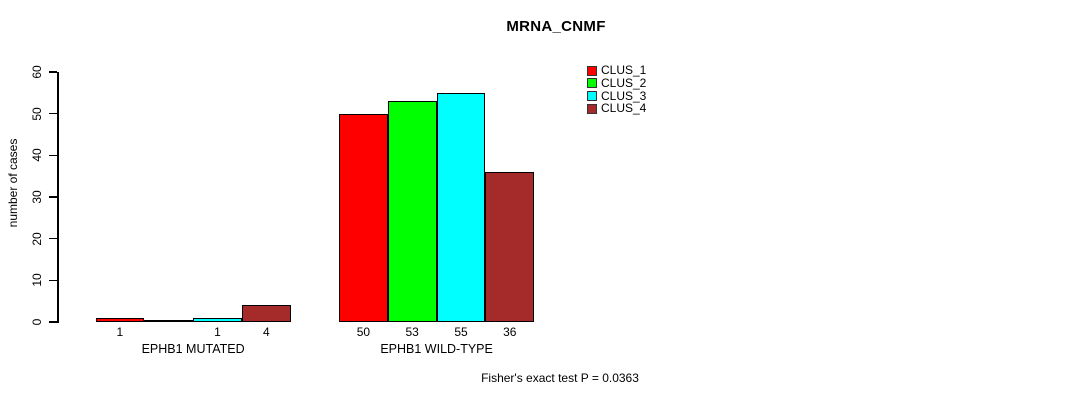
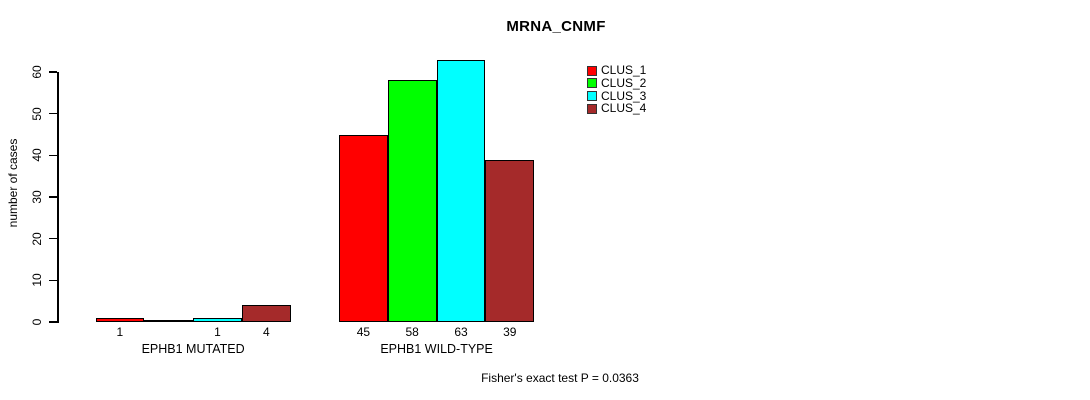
CLUS_1/EPHB1 WILD-TYPE: 50 -> 45
CLUS_2/EPHB1 WILD-TYPE: 53 -> 58
CLUS_3/EPHB1 WILD-TYPE: 55 -> 63
CLUS_4/EPHB1 WILD-TYPE: 36 -> 39
